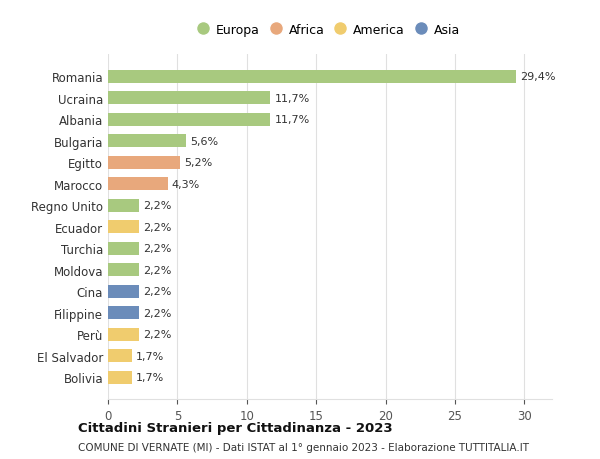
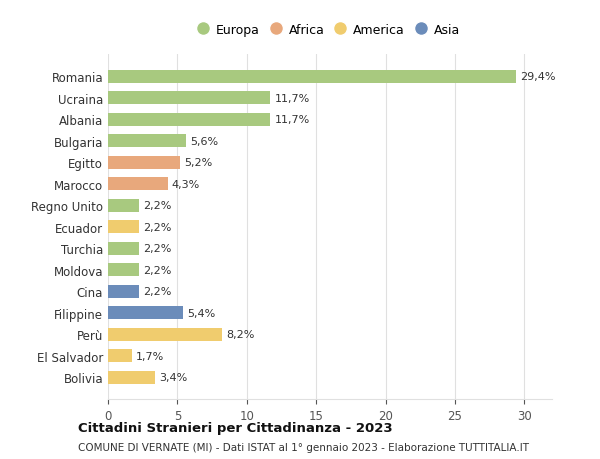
Filippine: 2,2% -> 5,4%
Perù: 2,2% -> 8,2%
Bolivia: 1,7% -> 3,4%
